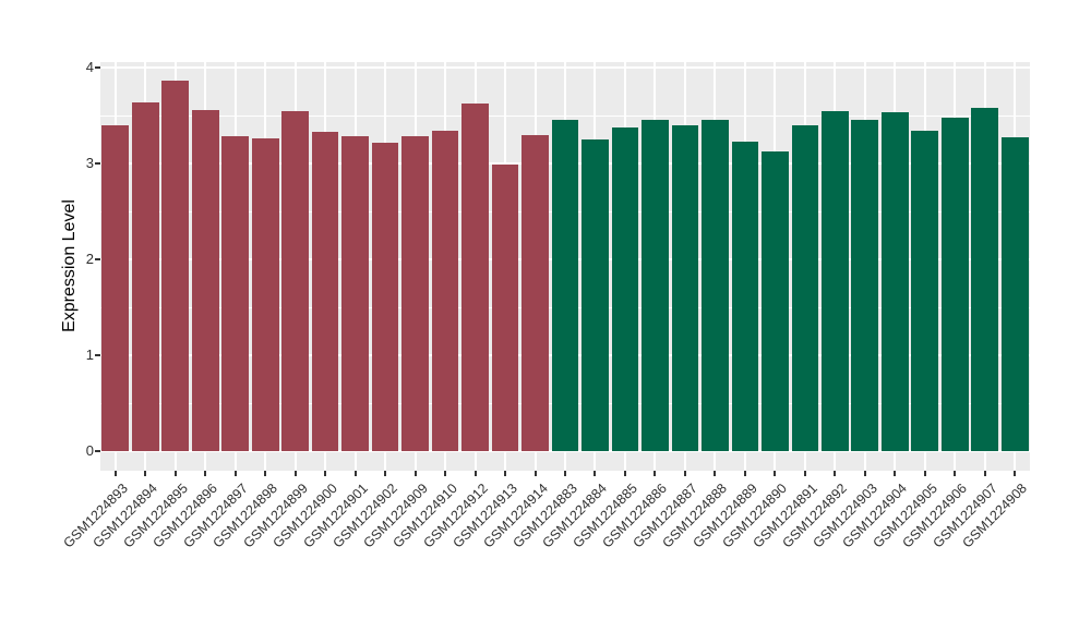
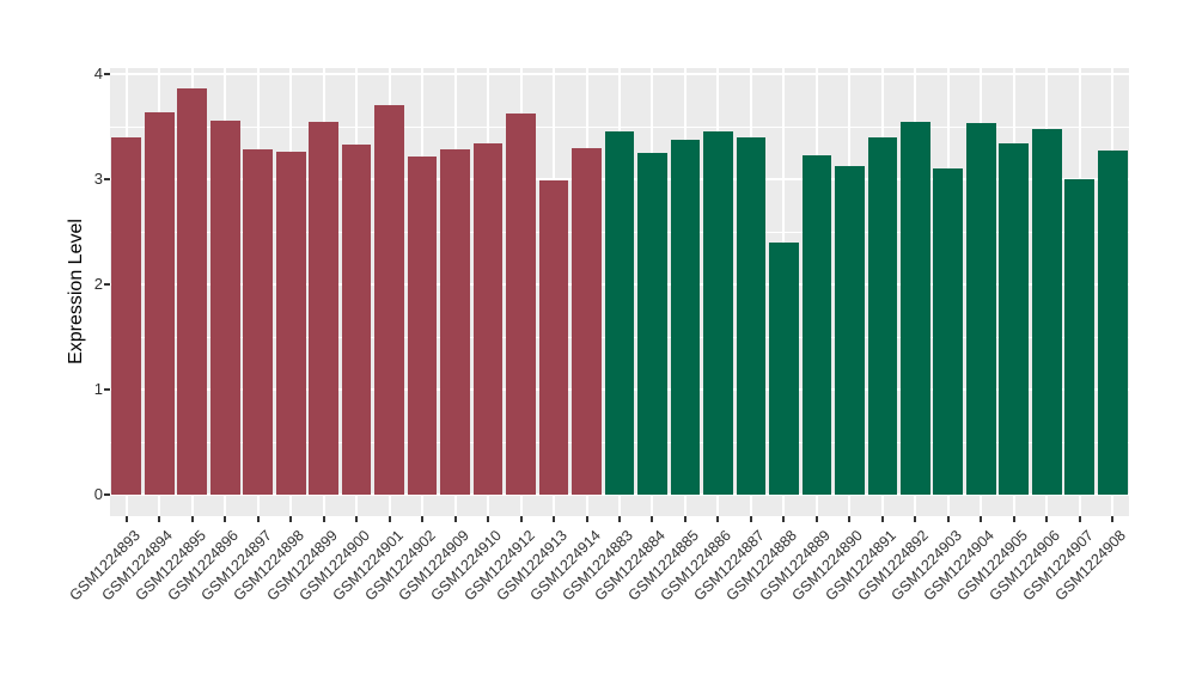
GSM1224901: 3.3 -> 3.7
GSM1224888: 3.5 -> 2.4
GSM1224903: 3.5 -> 3.1
GSM1224907: 3.6 -> 3.0
